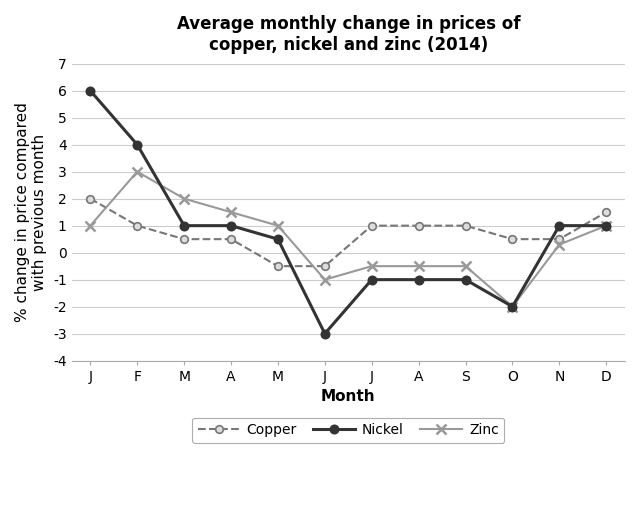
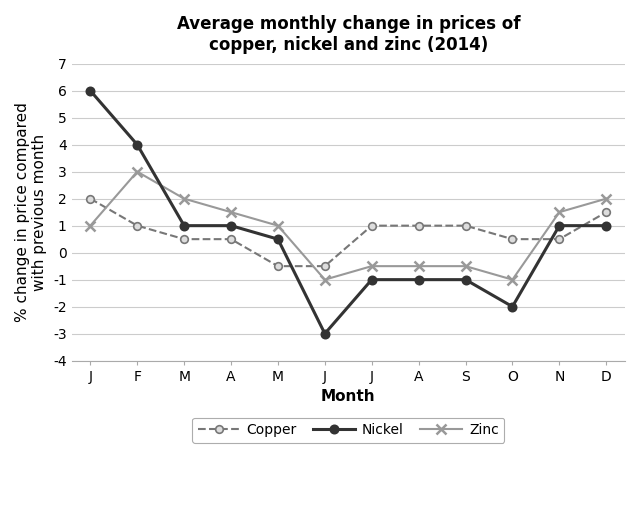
Zinc/O: -2.0 -> -1.0
Zinc/N: 0.3 -> 1.5
Zinc/D: 1.0 -> 2.0
